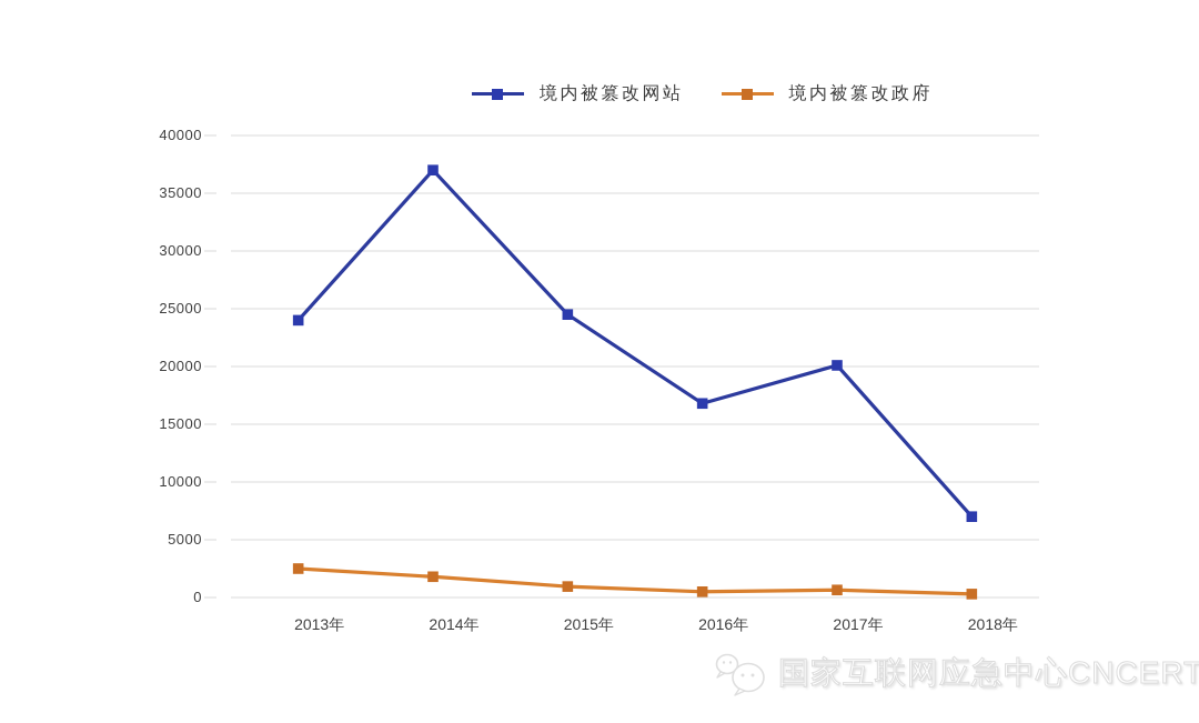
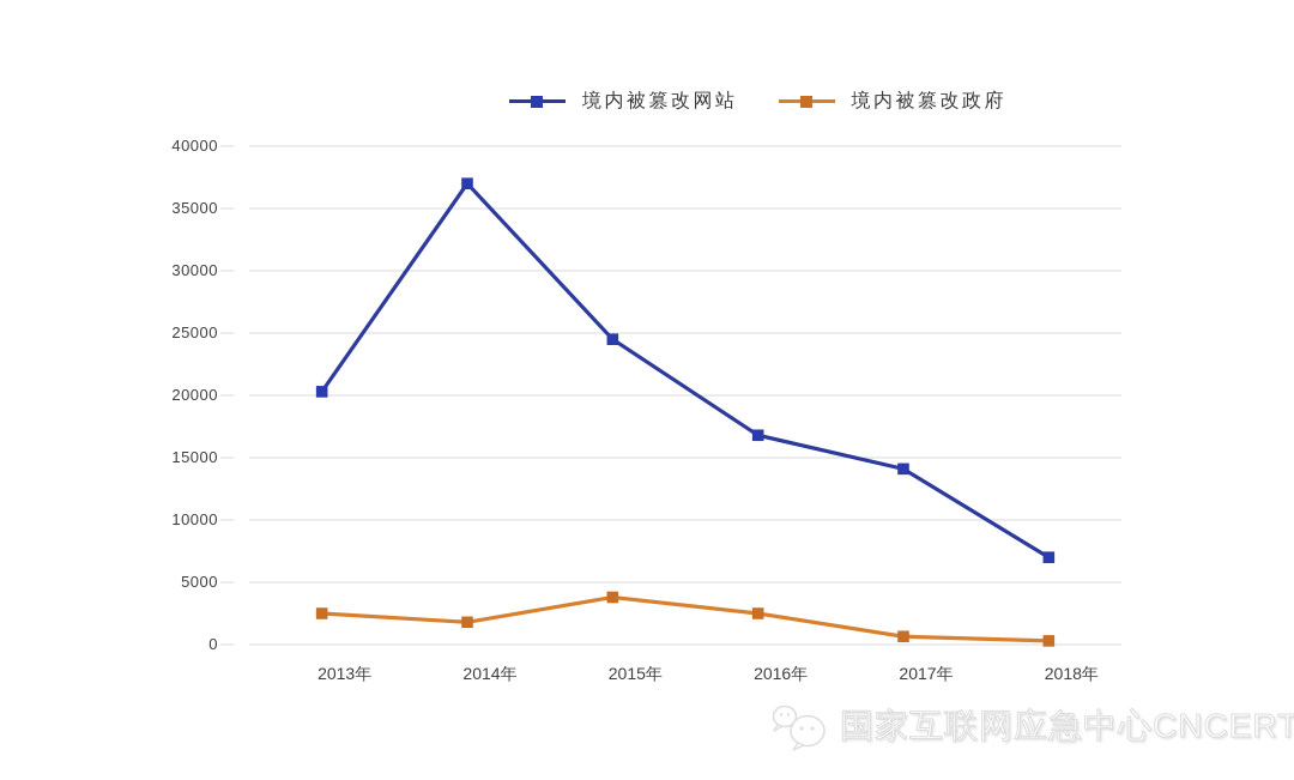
境内被篡改网站/2013年: 24000 -> 20300
境内被篡改政府/2015年: 1000 -> 3800
境内被篡改政府/2016年: 500 -> 2500
境内被篡改网站/2017年: 20100 -> 14100
